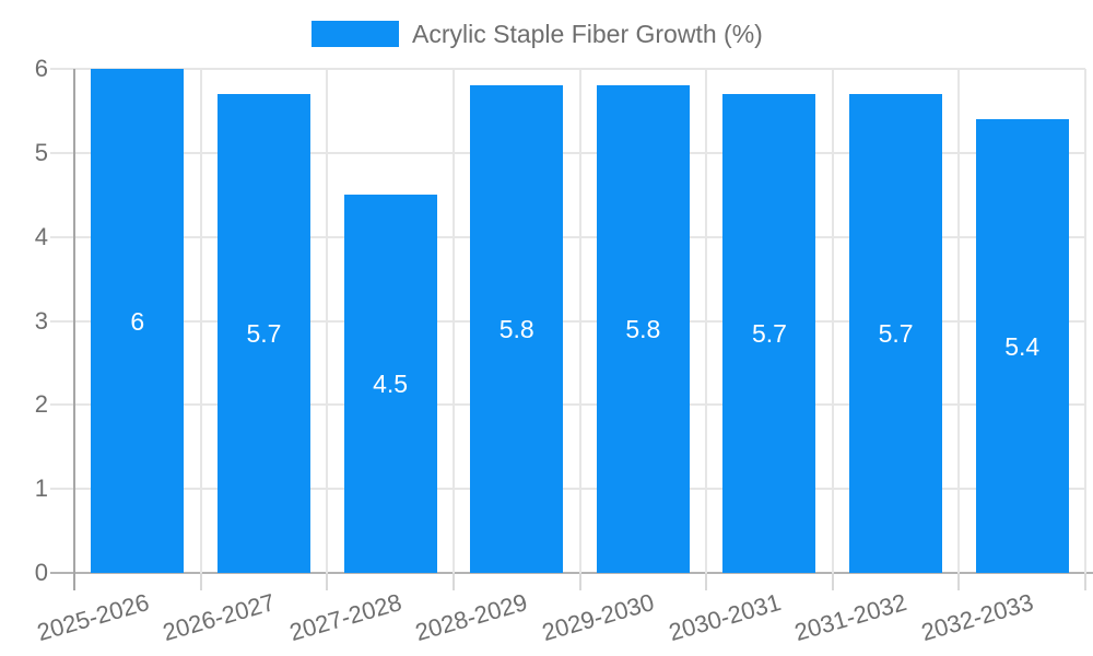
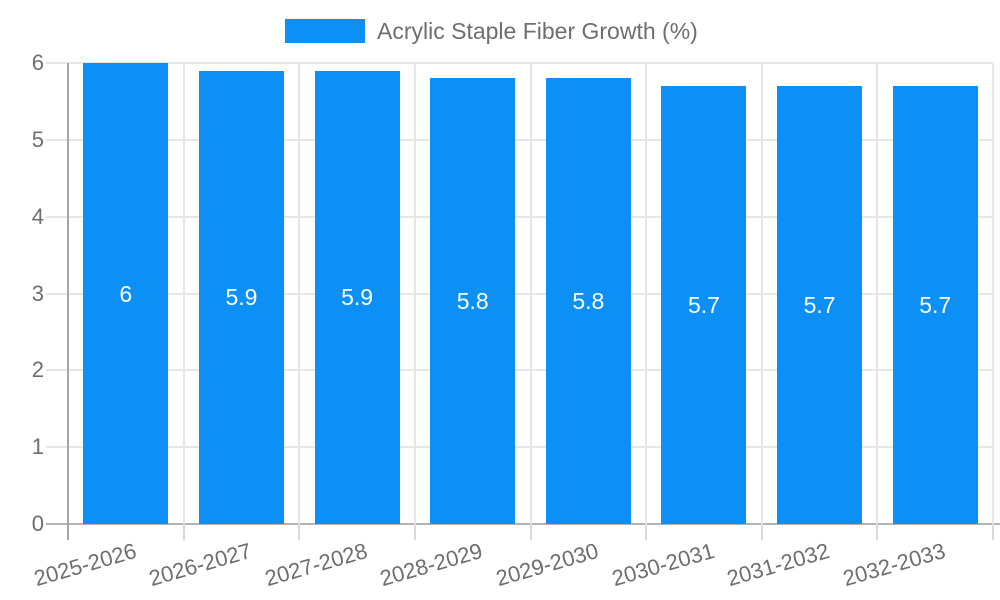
2026-2027: 5.7 -> 5.9
2027-2028: 4.5 -> 5.9
2032-2033: 5.4 -> 5.7
